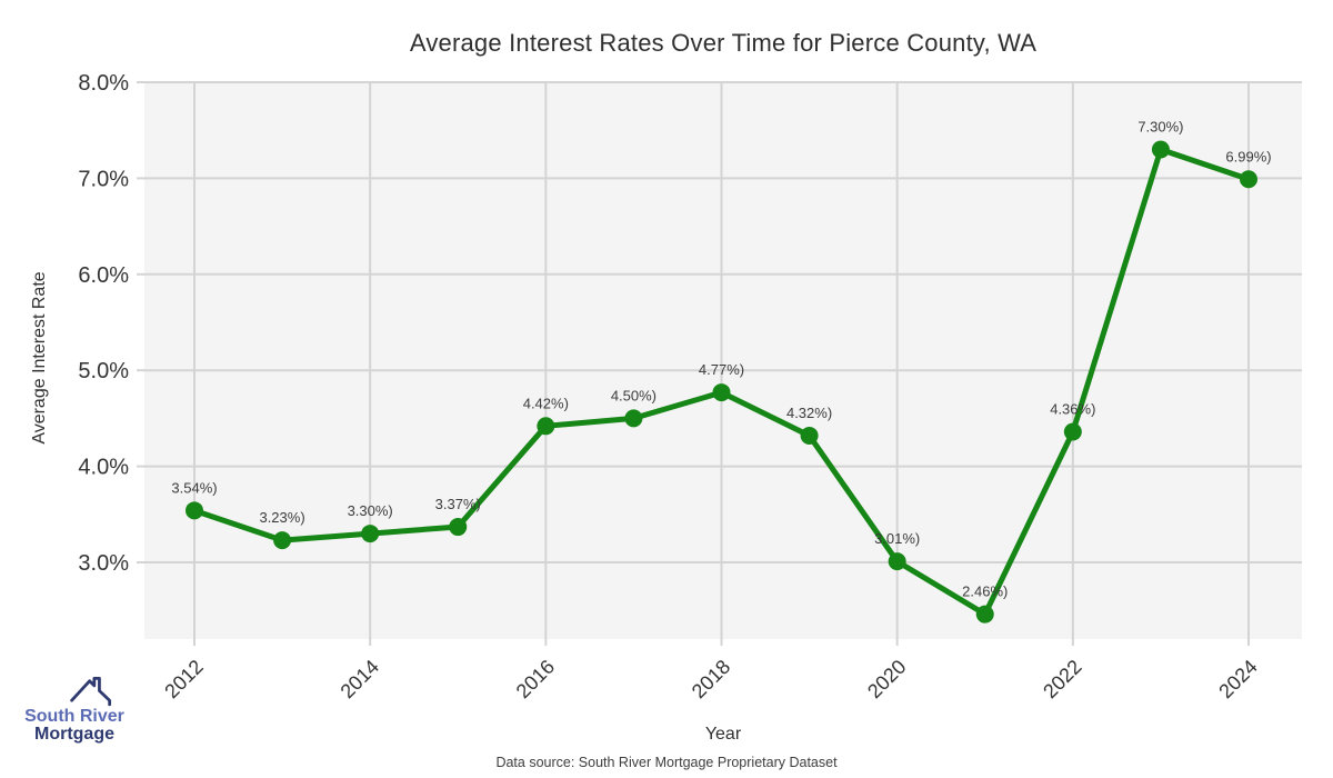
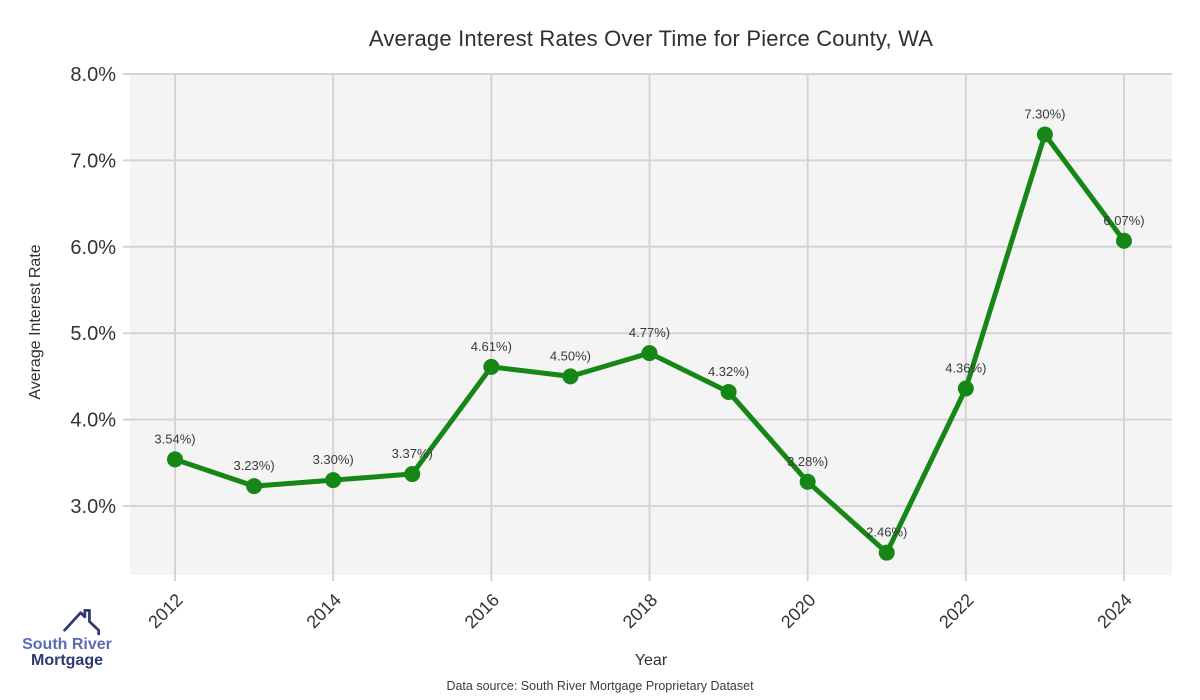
2016: 4.42% -> 4.61%
2020: 3.01% -> 3.28%
2024: 6.99% -> 6.07%
